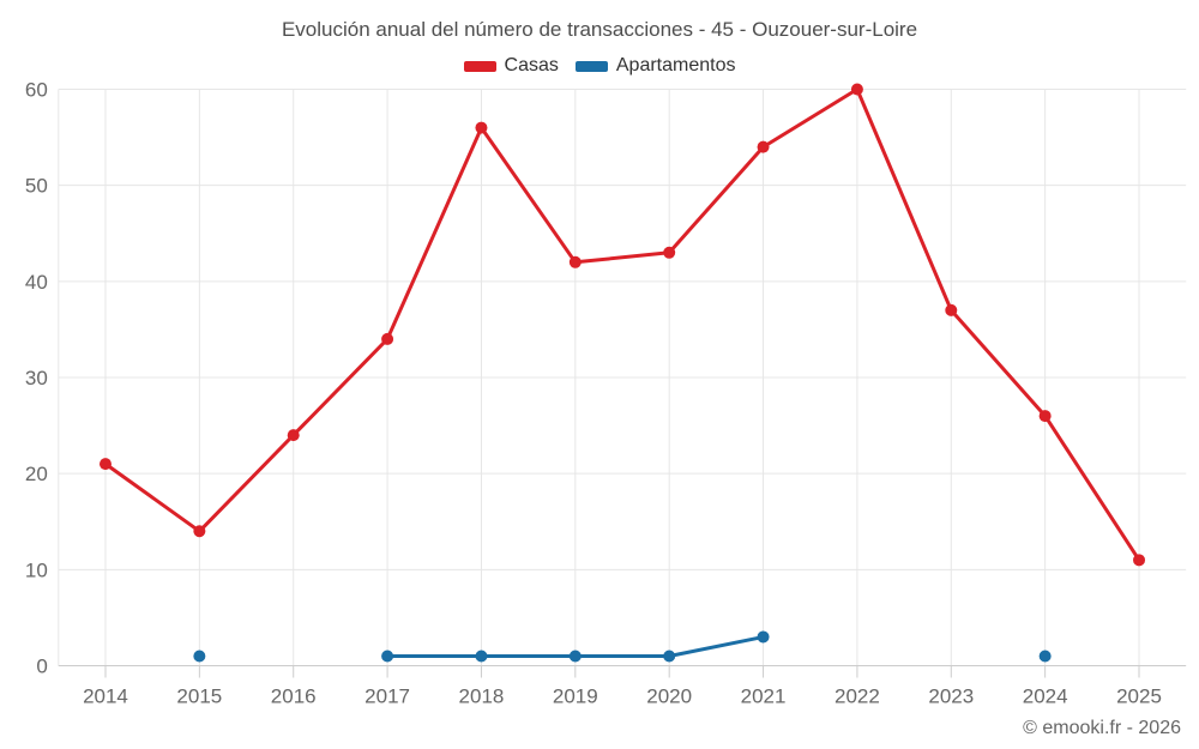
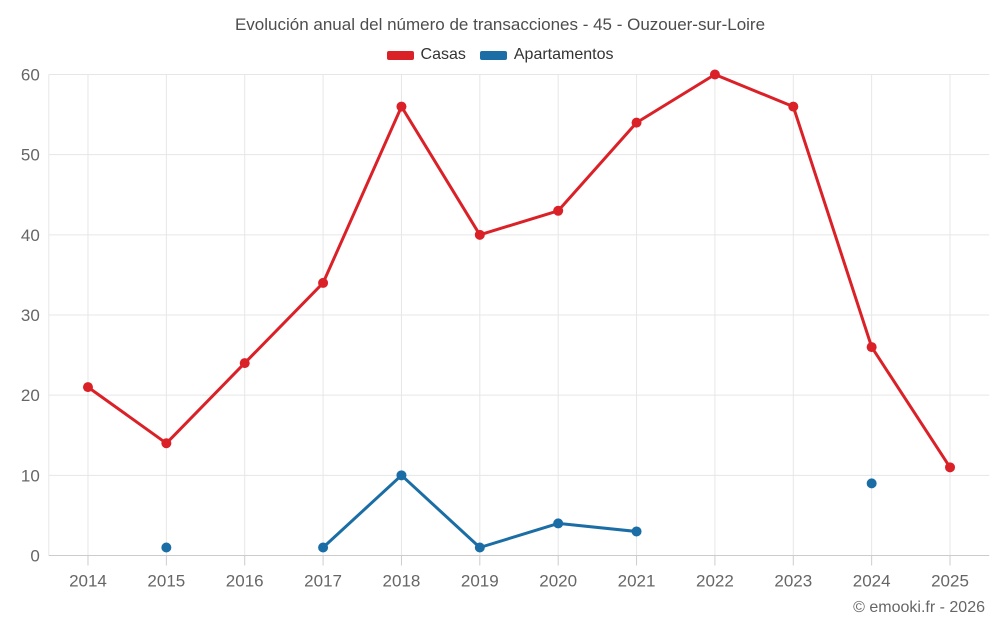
Apartamentos/2018: 1 -> 10
Casas/2019: 42 -> 40
Apartamentos/2020: 1 -> 4
Casas/2023: 37 -> 56
Apartamentos/2024: 1 -> 9
